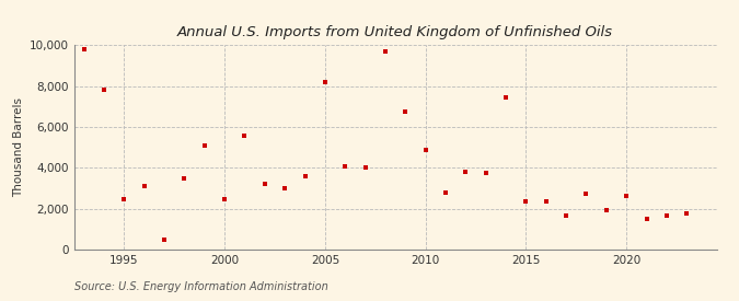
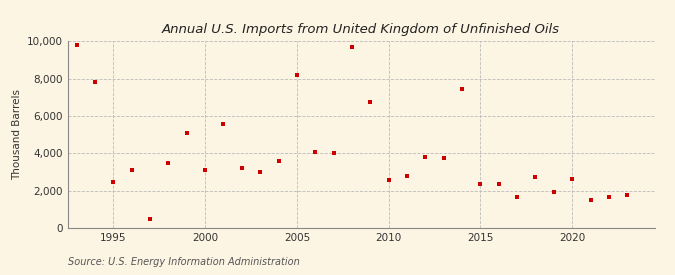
2000: 2,500 -> 3,100
2010: 4,900 -> 2,600
